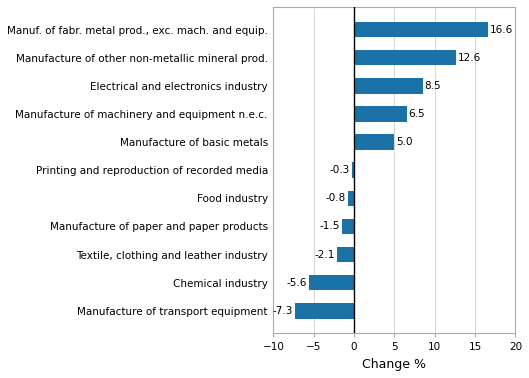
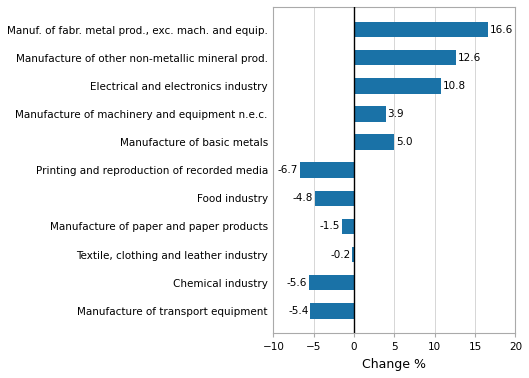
Electrical and electronics industry: 8.5 -> 10.8
Manufacture of machinery and equipment n.e.c.: 6.5 -> 3.9
Printing and reproduction of recorded media: -0.3 -> -6.7
Food industry: -0.8 -> -4.8
Textile, clothing and leather industry: -2.1 -> -0.2
Manufacture of transport equipment: -7.3 -> -5.4
